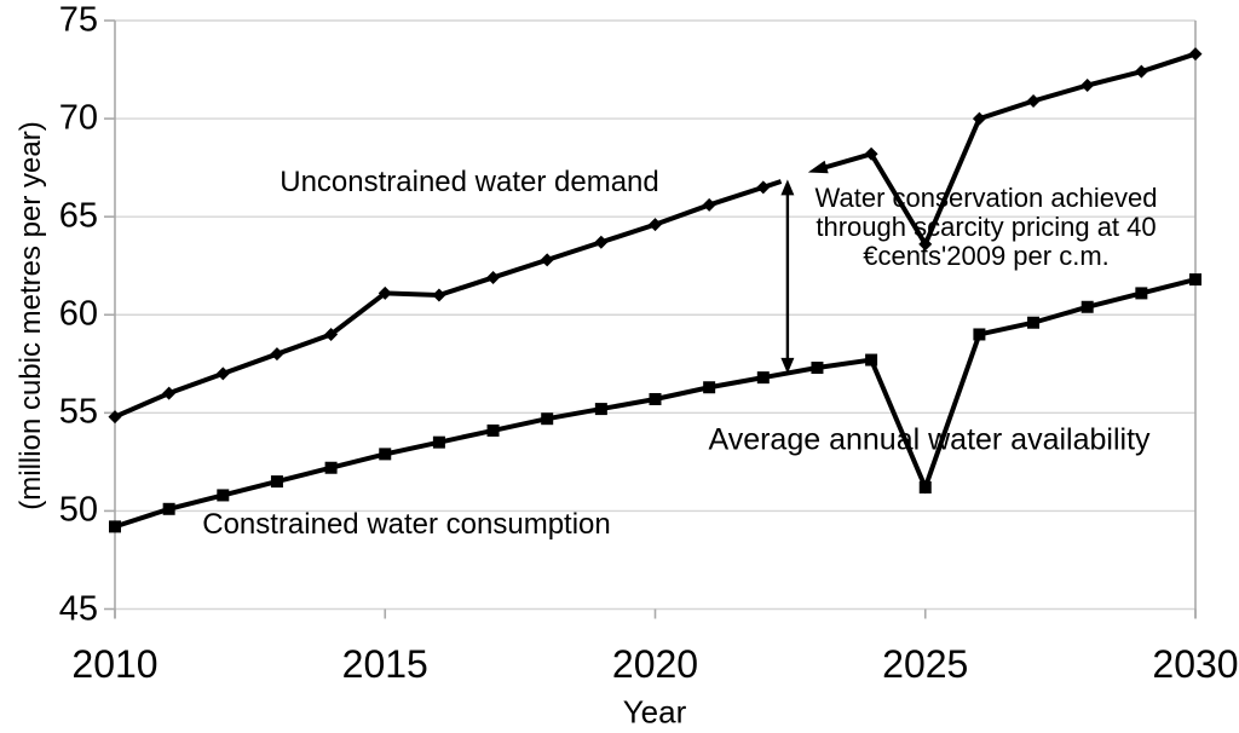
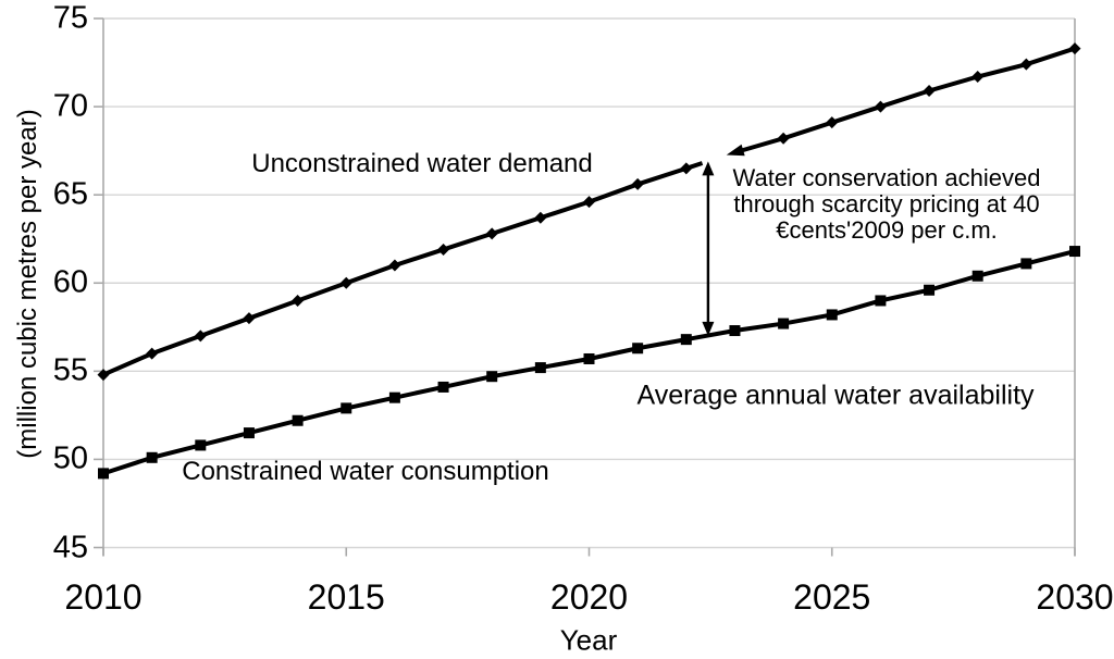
Unconstrained water demand/2015: 61.1 -> 60.0
Unconstrained water demand/2025: 63.6 -> 69.1
Constrained water consumption/2025: 51.2 -> 58.2
